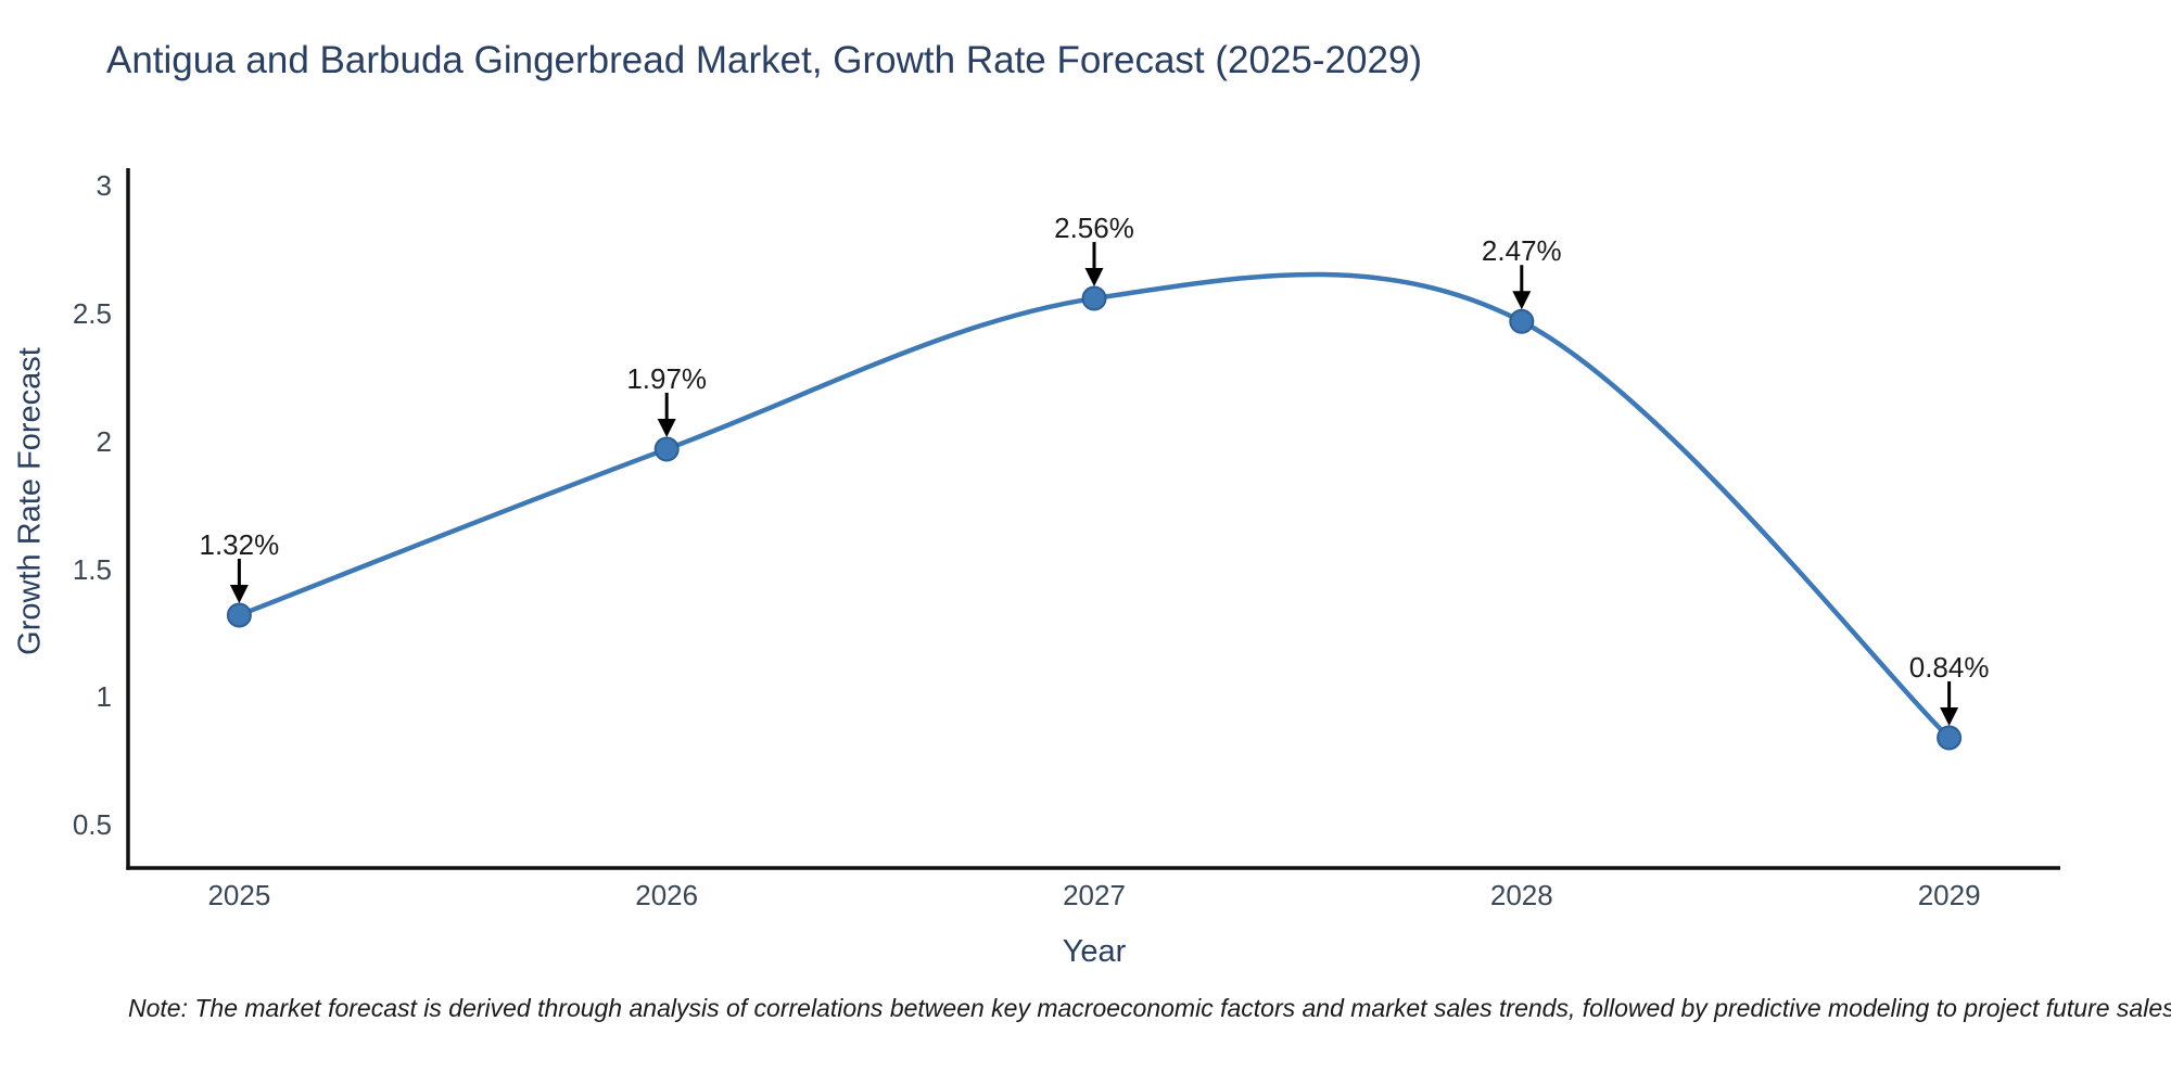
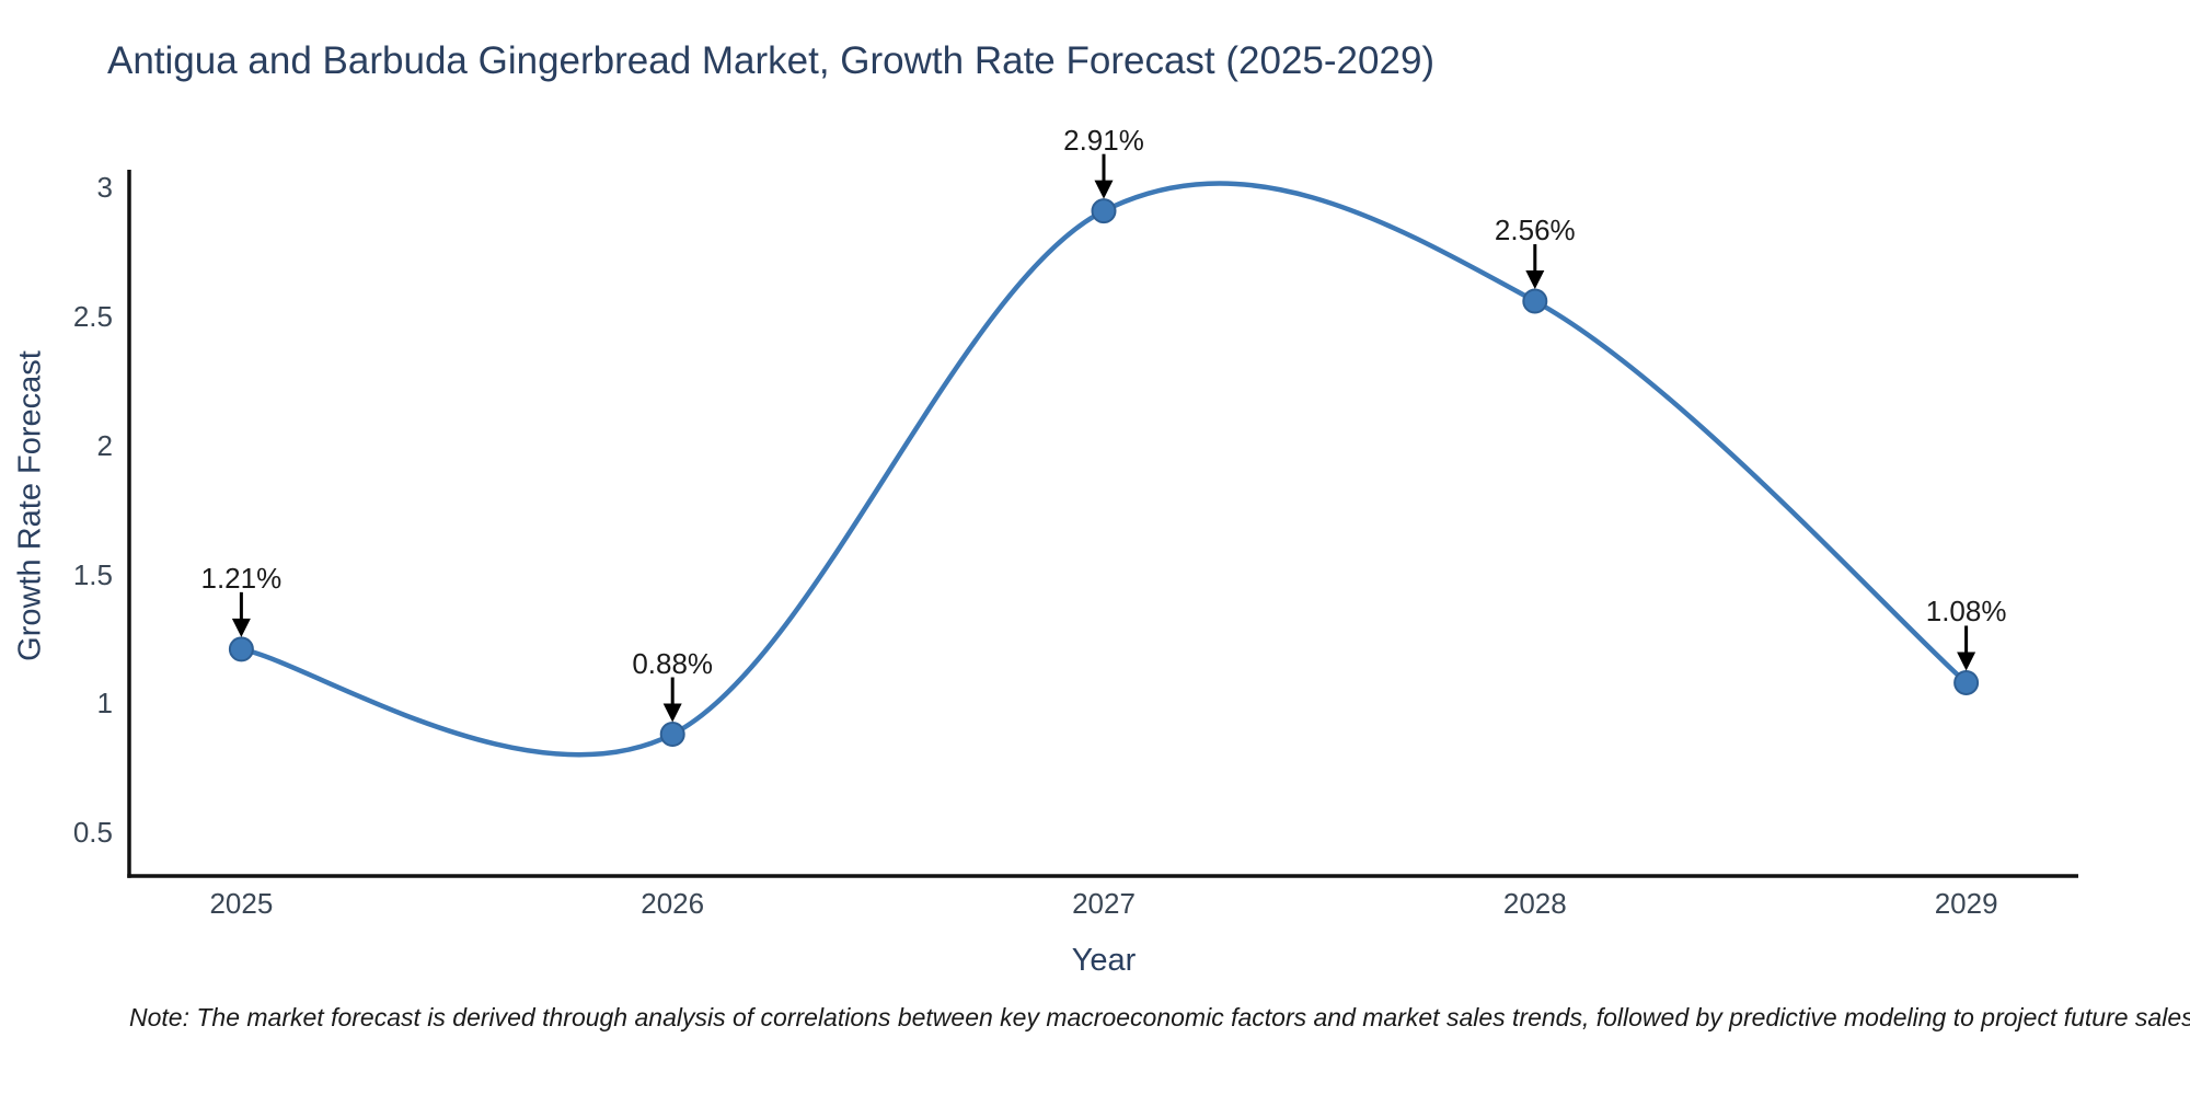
2025: 1.32% -> 1.21%
2026: 1.97% -> 0.88%
2027: 2.56% -> 2.91%
2028: 2.47% -> 2.56%
2029: 0.84% -> 1.08%
